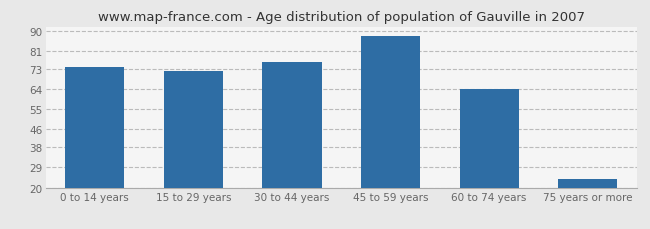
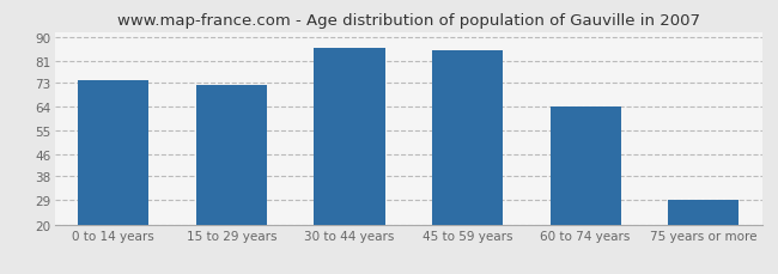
30 to 44 years: 76 -> 86
45 to 59 years: 88 -> 85
75 years or more: 24 -> 29
